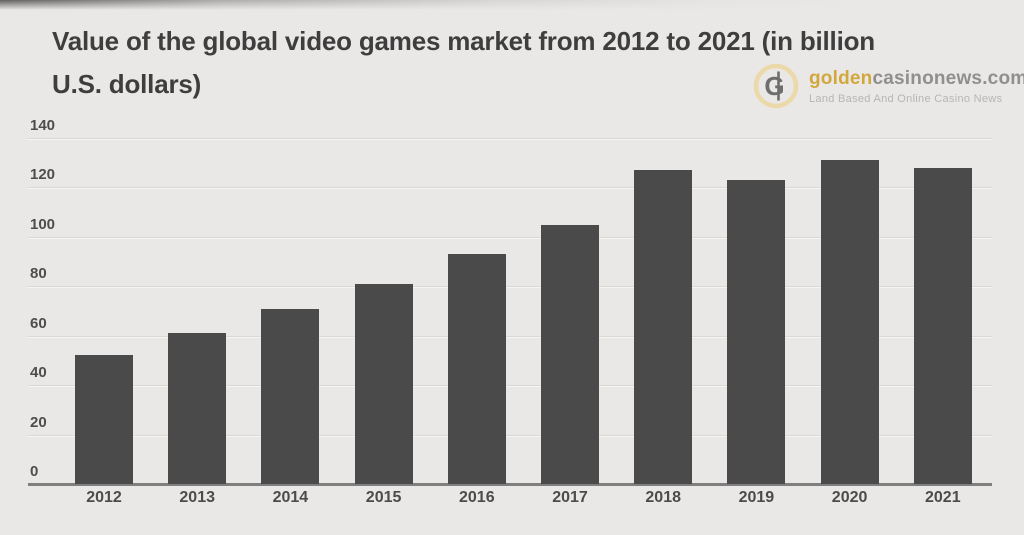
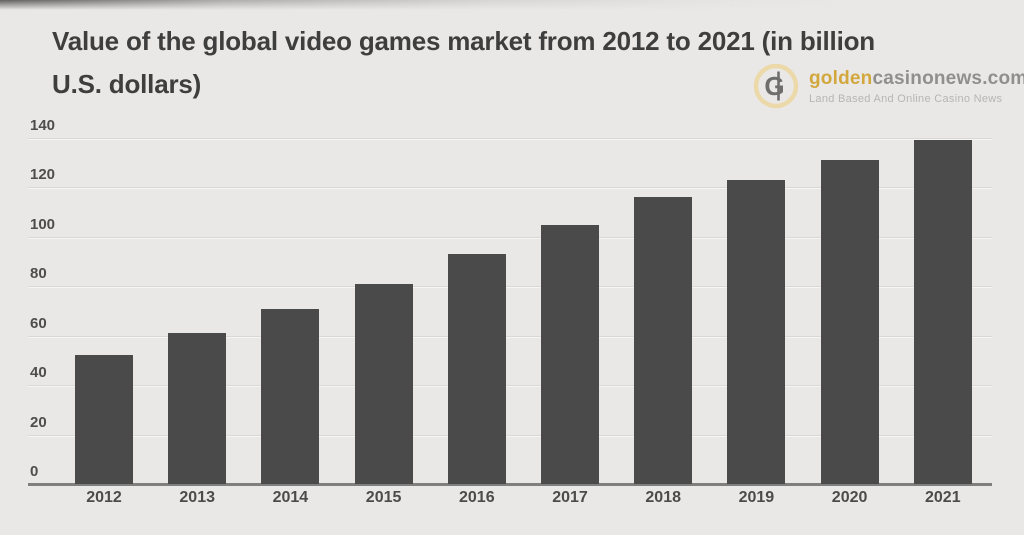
2018: 127 -> 116
2021: 128 -> 139
